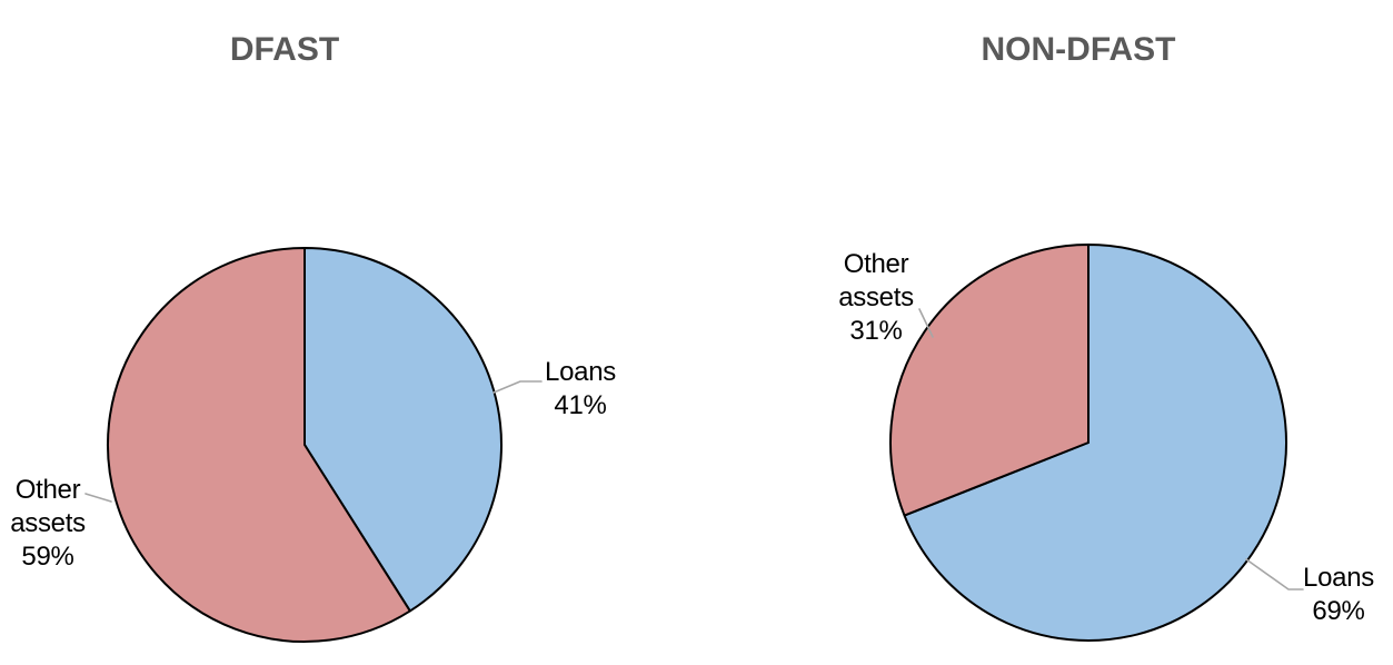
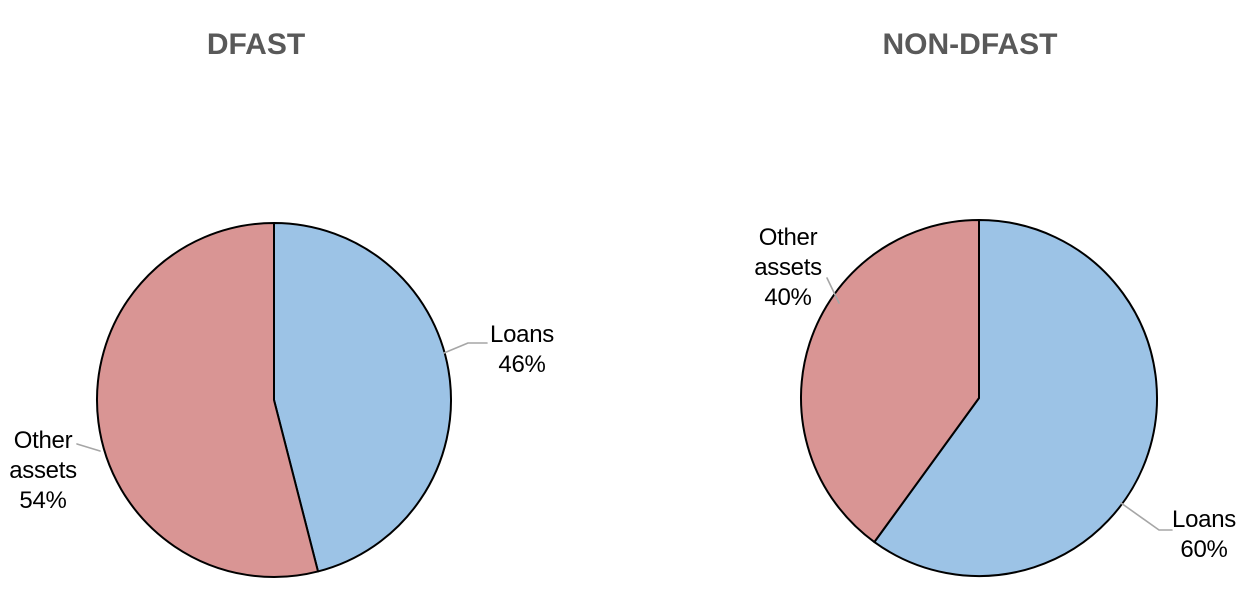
DFAST/Loans: 41% -> 46%
DFAST/Other assets: 59% -> 54%
NON-DFAST/Loans: 69% -> 60%
NON-DFAST/Other assets: 31% -> 40%
